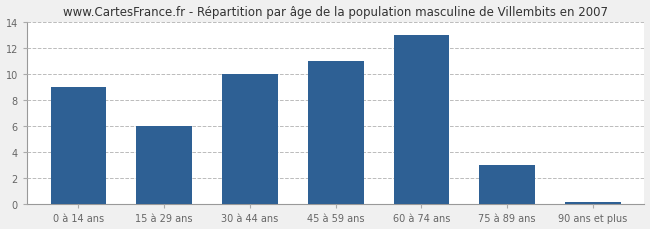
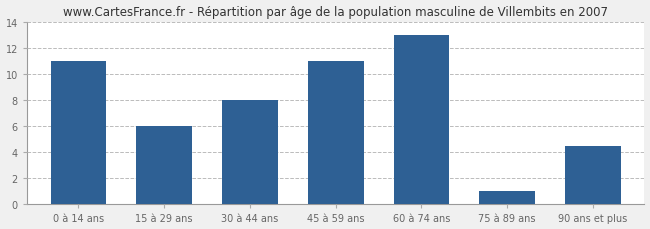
0 à 14 ans: 9.0 -> 11.0
30 à 44 ans: 10.0 -> 8.0
75 à 89 ans: 3.0 -> 1.0
90 ans et plus: 0.1 -> 4.5
